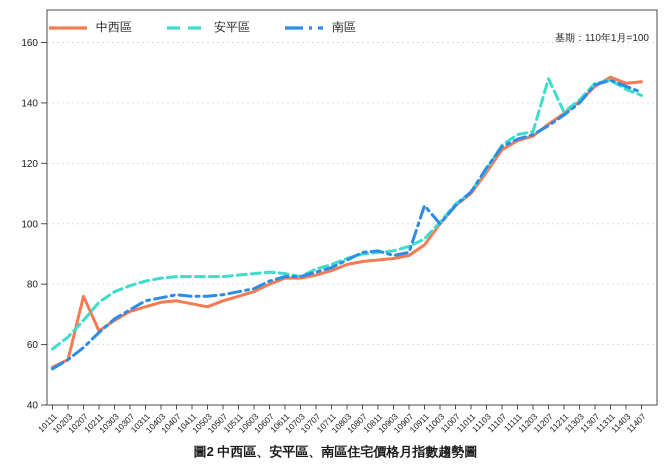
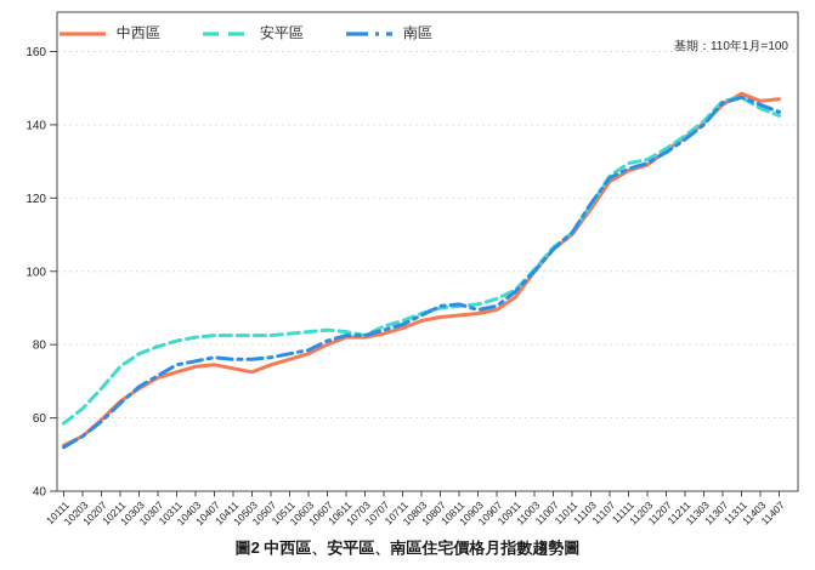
中西區/10207: 76 -> 60
南區/10911: 106 -> 94
安平區/11207: 148 -> 134
